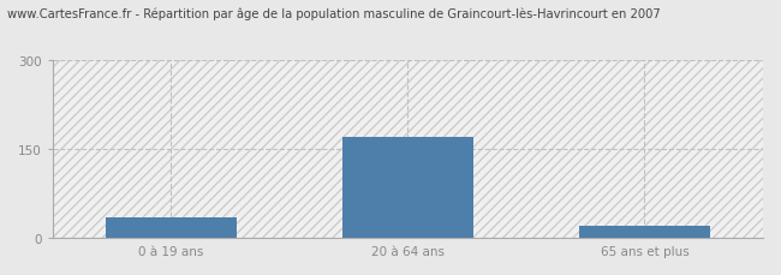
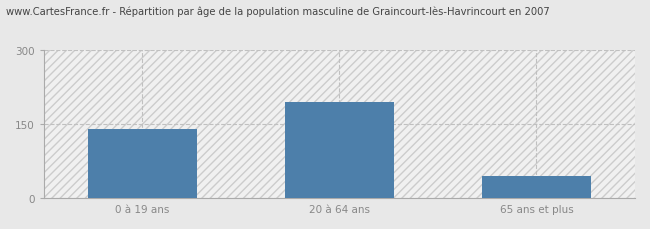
0 à 19 ans: 35 -> 140
20 à 64 ans: 170 -> 195
65 ans et plus: 22 -> 45
